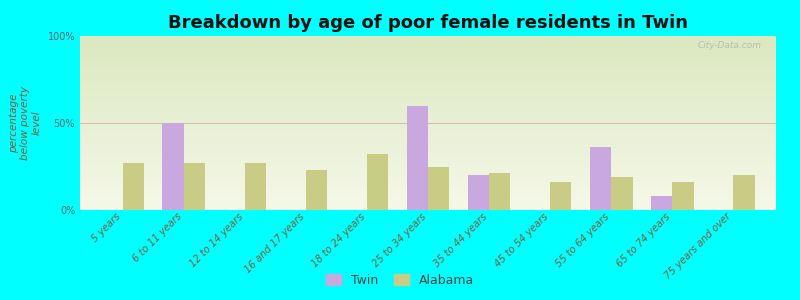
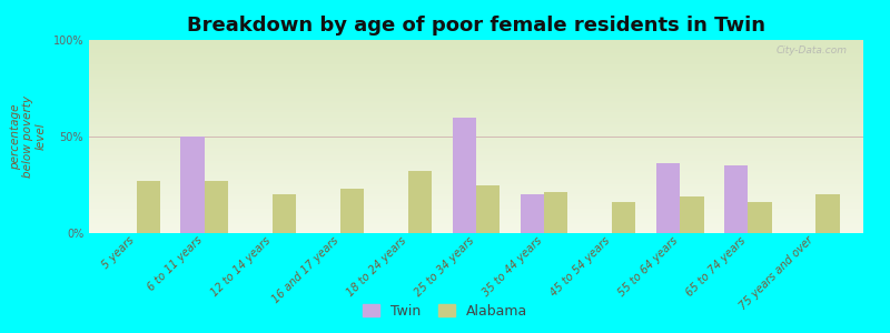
Alabama/12 to 14 years: 27% -> 20%
Twin/65 to 74 years: 8% -> 35%
